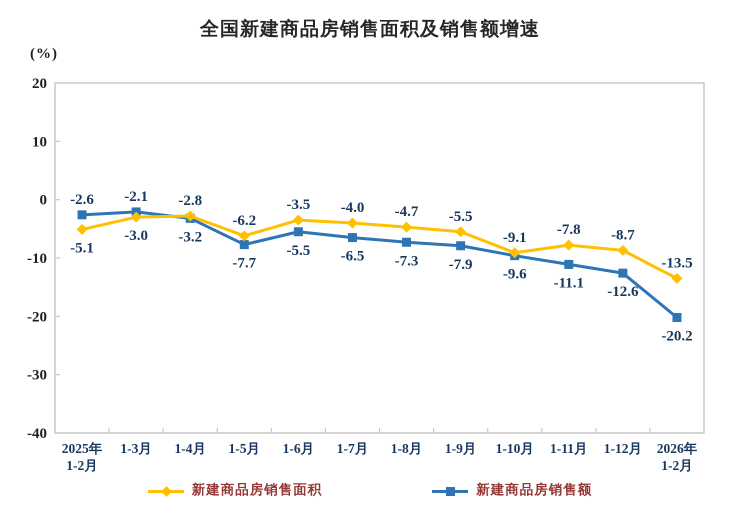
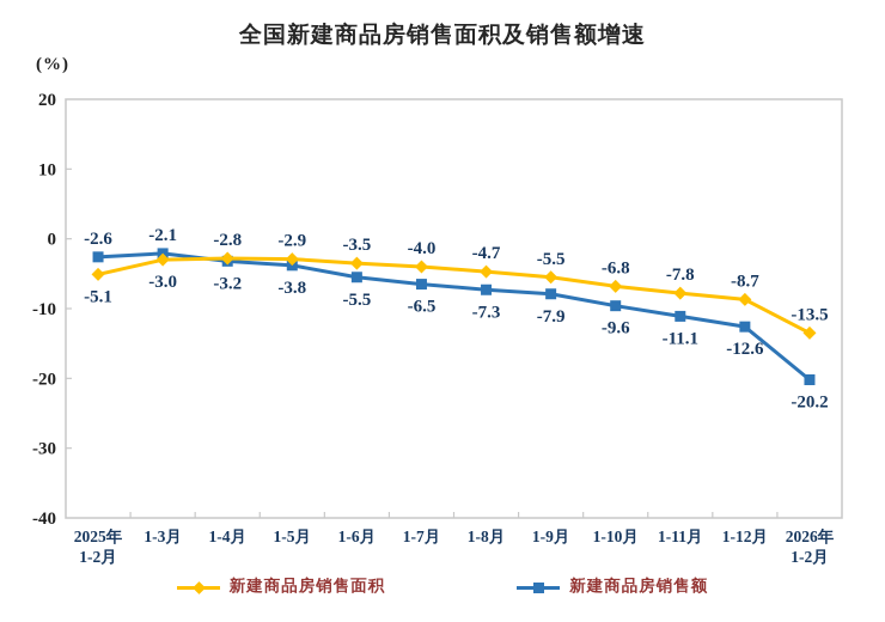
新建商品房销售面积/1-5月: -6.2 -> -2.9
新建商品房销售额/1-5月: -7.7 -> -3.8
新建商品房销售面积/1-10月: -9.1 -> -6.8
